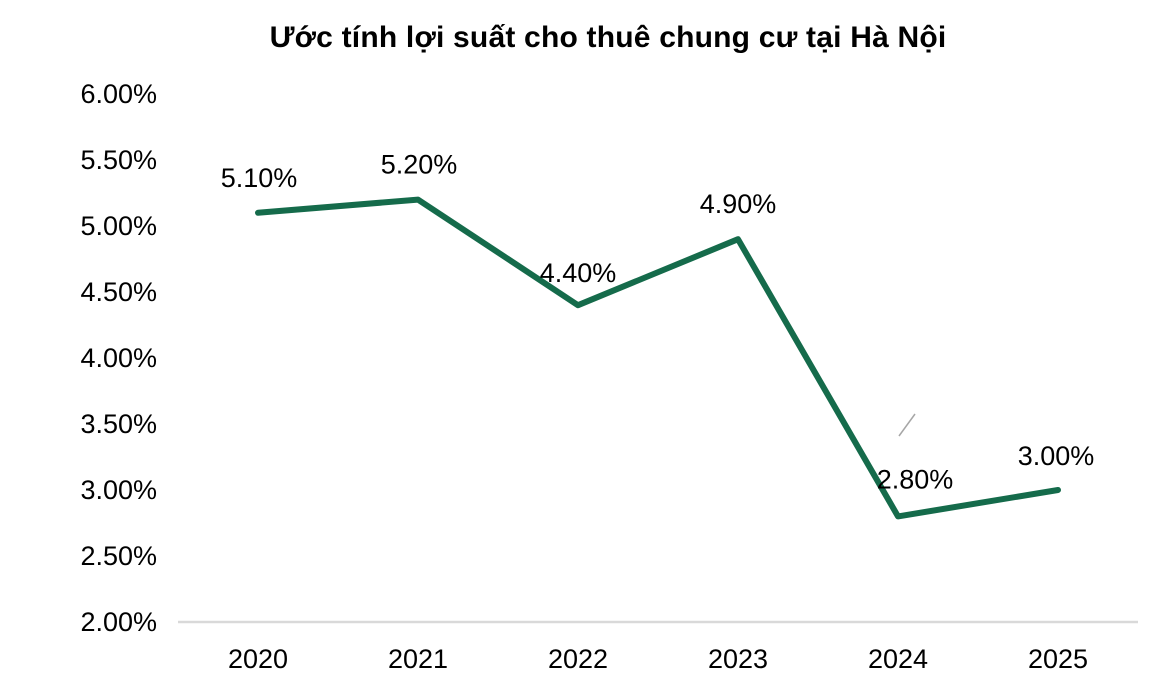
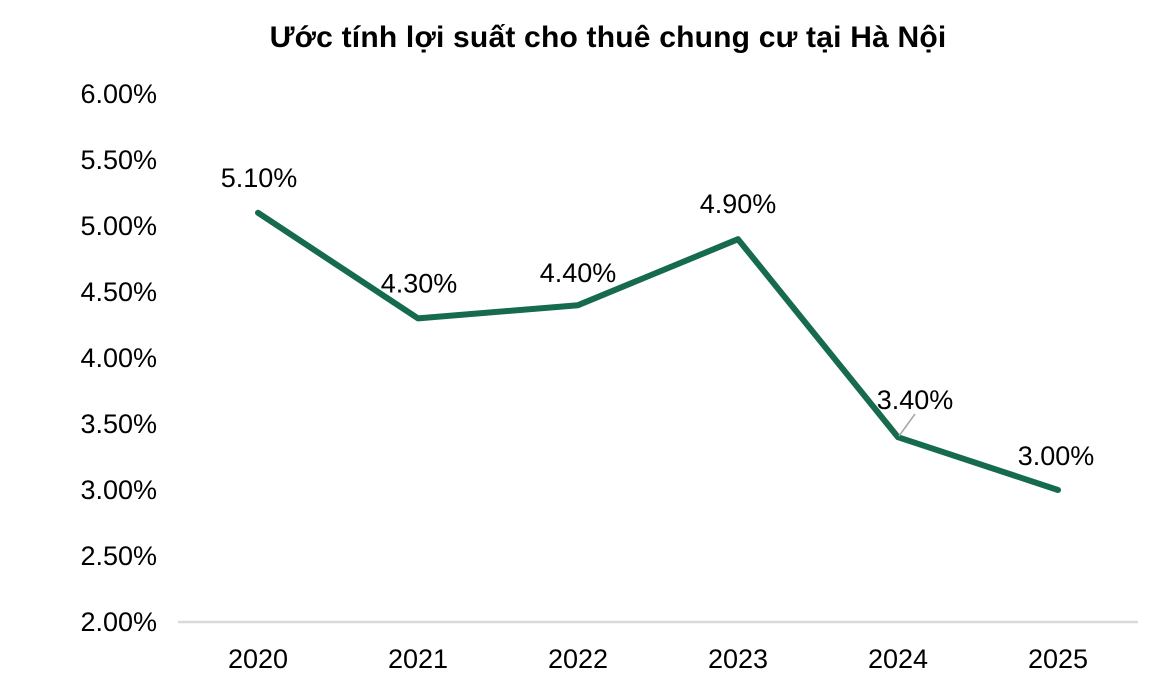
2021: 5.20% -> 4.30%
2024: 2.80% -> 3.40%
